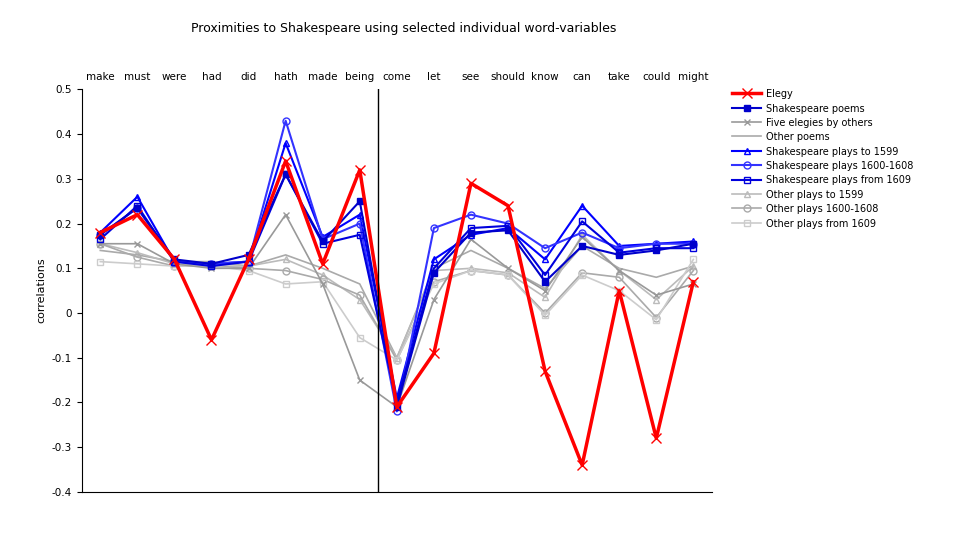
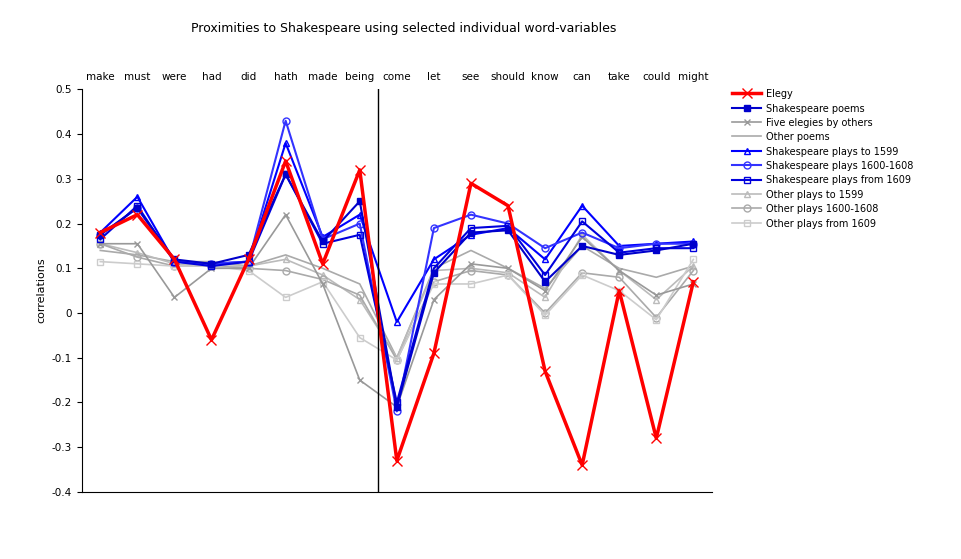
Five elegies by others/were: 0.110 -> 0.035
Other plays from 1609/hath: 0.065 -> 0.035
Elegy/come: -0.21 -> -0.33
Shakespeare plays to 1599/come: -0.190 -> -0.020
Five elegies by others/see: 0.165 -> 0.110
Other plays from 1609/see: 0.095 -> 0.065
